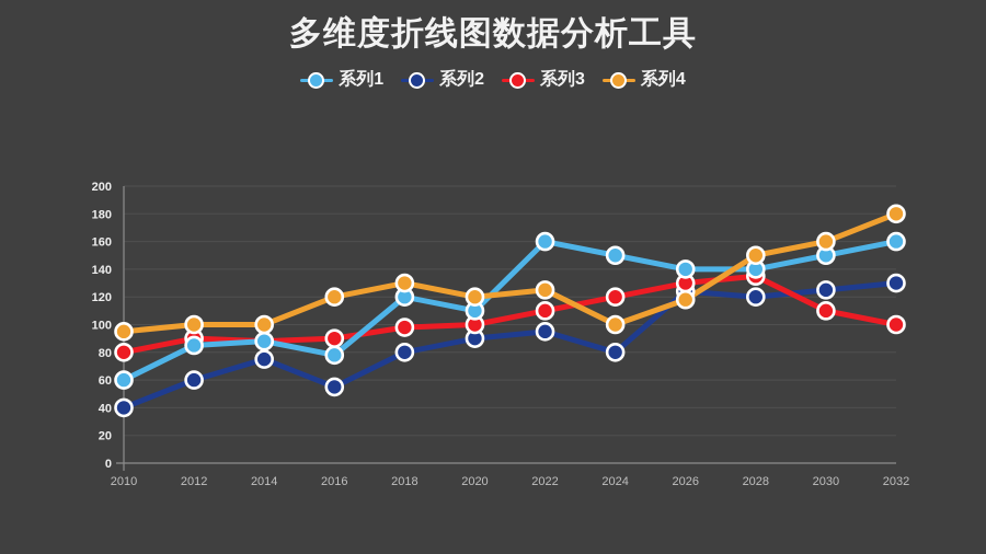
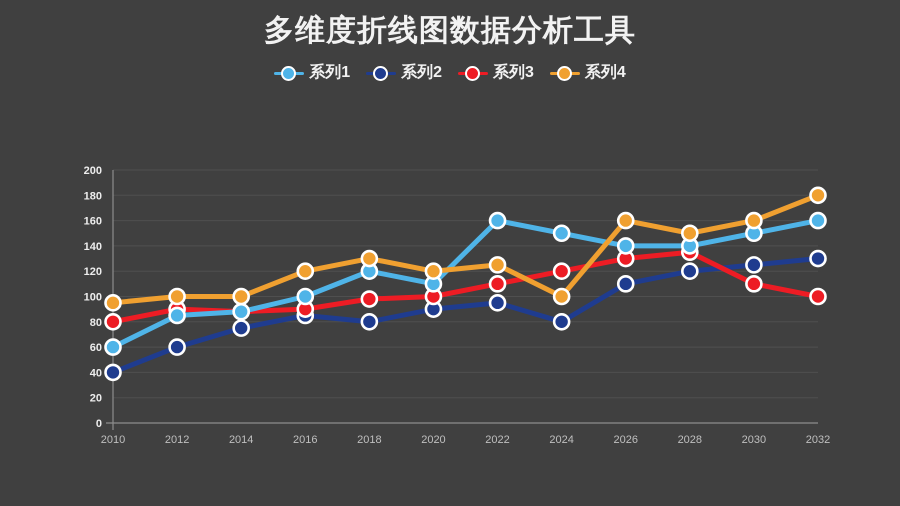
系列1/2016: 78 -> 100
系列2/2016: 55 -> 85
系列2/2026: 124 -> 110
系列4/2026: 118 -> 160
